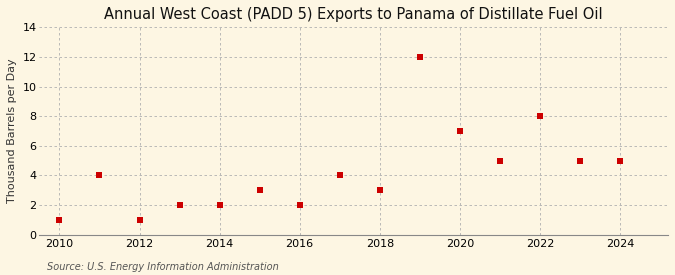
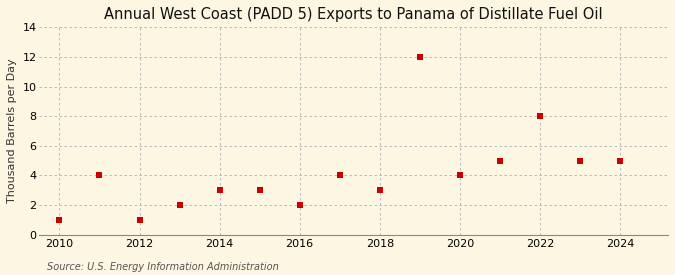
2014: 2 -> 3
2020: 7 -> 4
